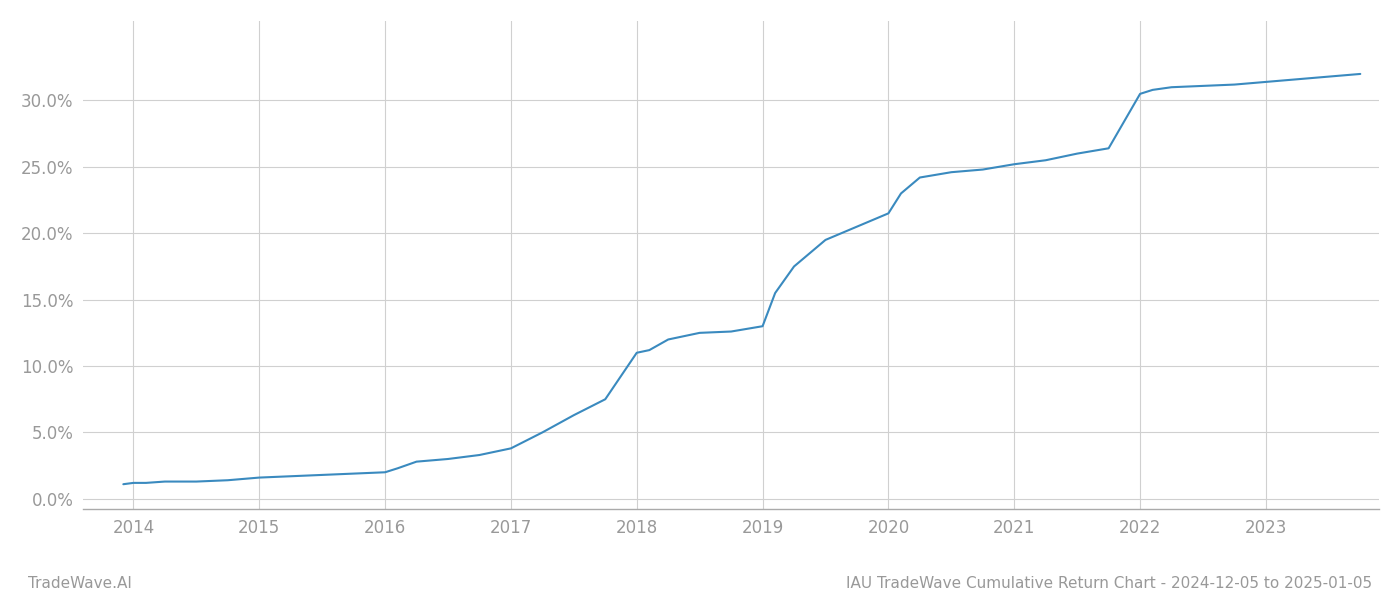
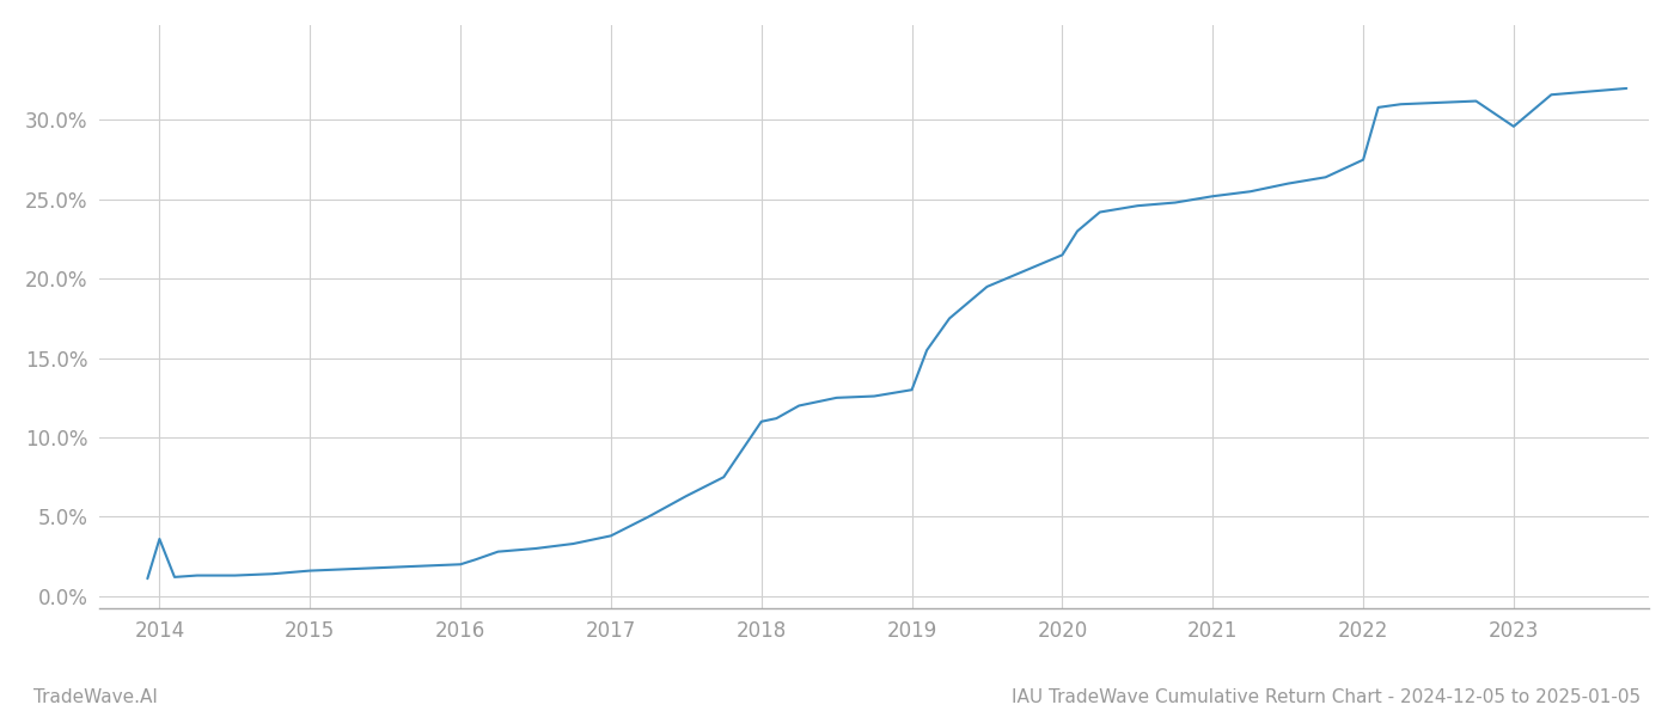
2014: 1.2% -> 3.6%
2022: 30.5% -> 27.5%
2023: 31.4% -> 29.6%
